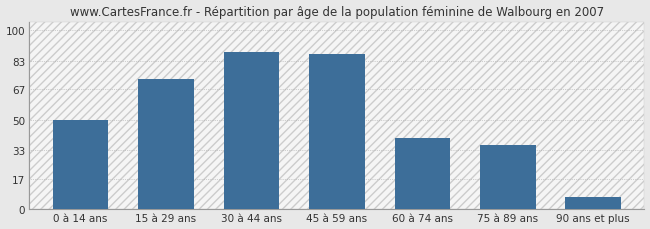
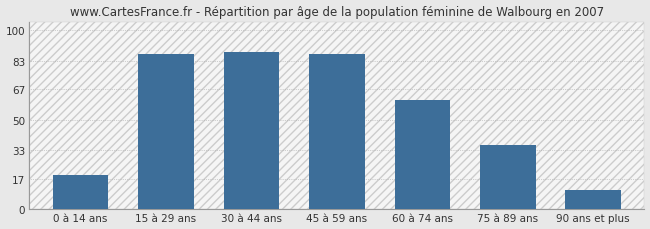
0 à 14 ans: 50 -> 19
15 à 29 ans: 73 -> 87
60 à 74 ans: 40 -> 61
90 ans et plus: 7 -> 11
